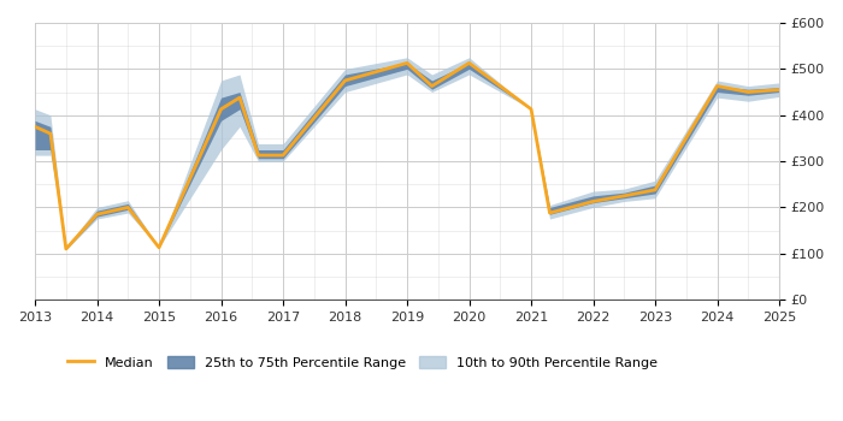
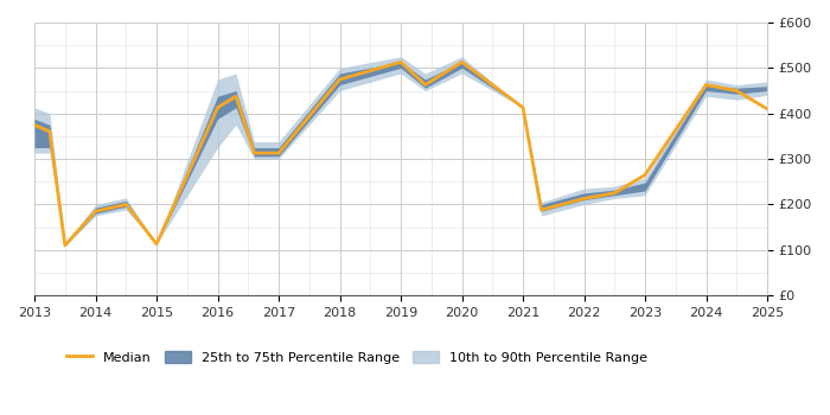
Median/2023: £238 -> £265
Median/2025: £455 -> £410
